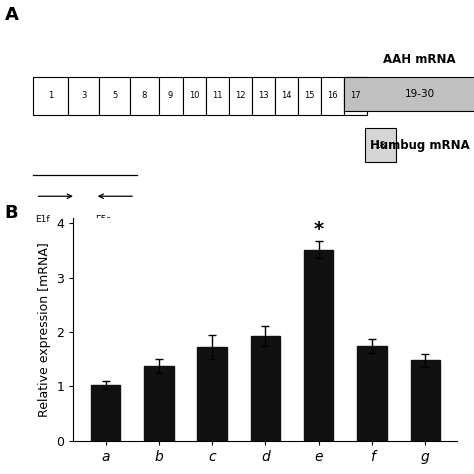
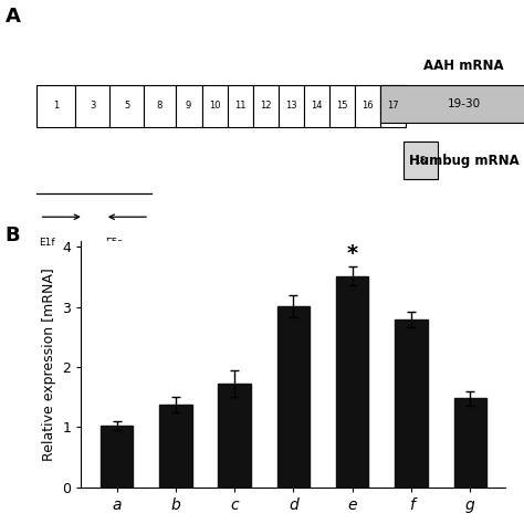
d: 1.93 -> 3.02
f: 1.75 -> 2.80
